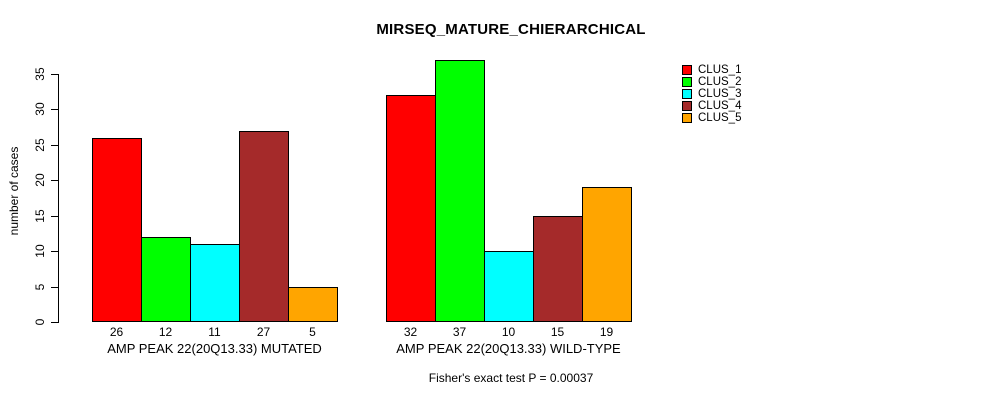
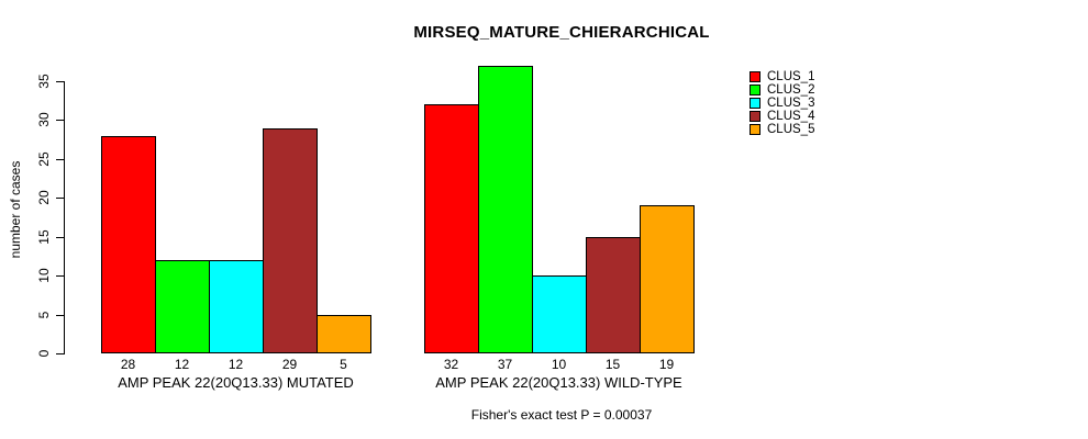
CLUS_1/AMP PEAK 22(20Q13.33) MUTATED: 26 -> 28
CLUS_3/AMP PEAK 22(20Q13.33) MUTATED: 11 -> 12
CLUS_4/AMP PEAK 22(20Q13.33) MUTATED: 27 -> 29
